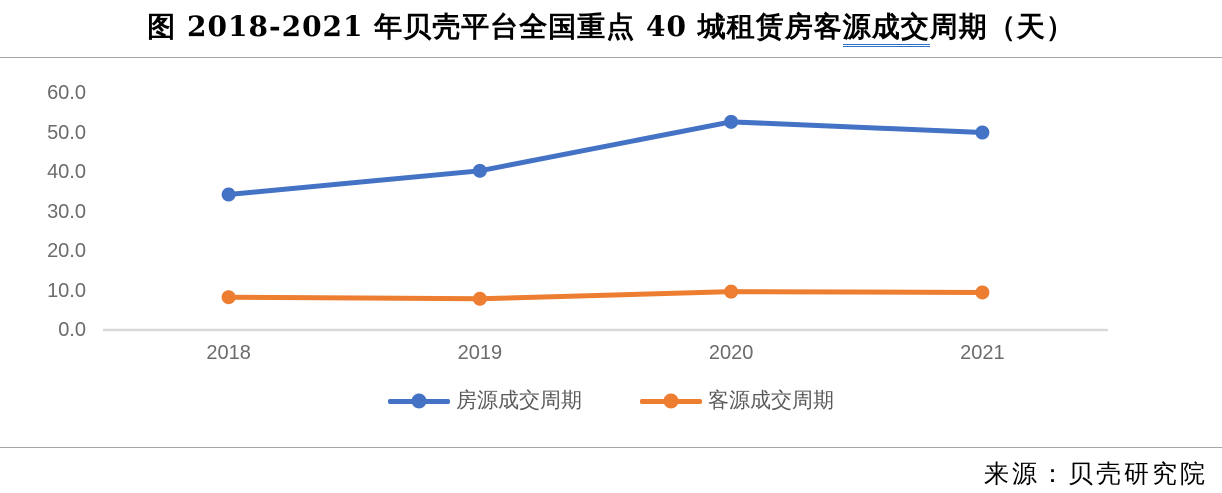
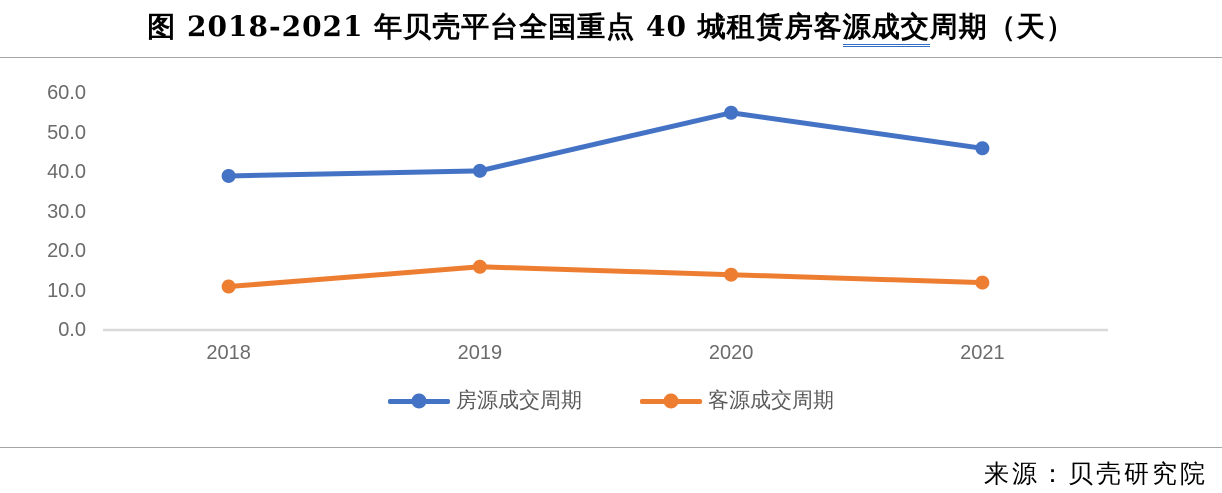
房源成交周期/2018: 34 -> 39
客源成交周期/2018: 8 -> 11
客源成交周期/2019: 8 -> 16
房源成交周期/2020: 53 -> 55
客源成交周期/2020: 10 -> 14
房源成交周期/2021: 50 -> 46
客源成交周期/2021: 10 -> 12
